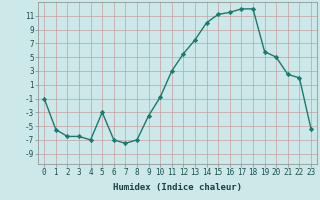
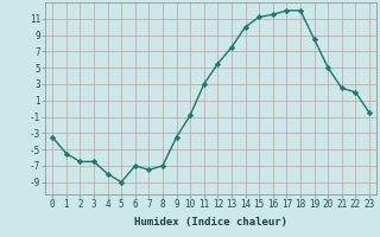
0: -1.0 -> -3.5
4: -7.0 -> -8.0
5: -3.0 -> -9.0
19: 5.8 -> 8.5
23: -5.4 -> -0.5
